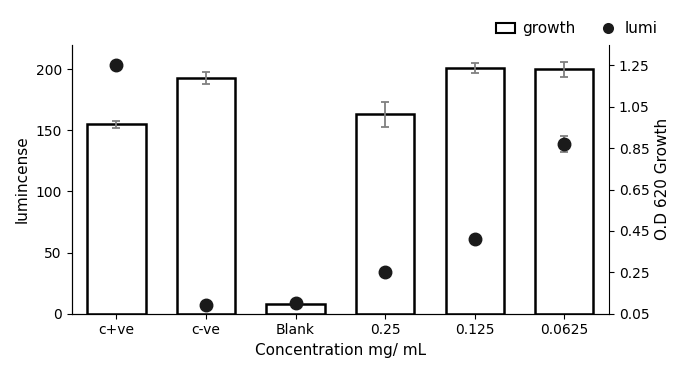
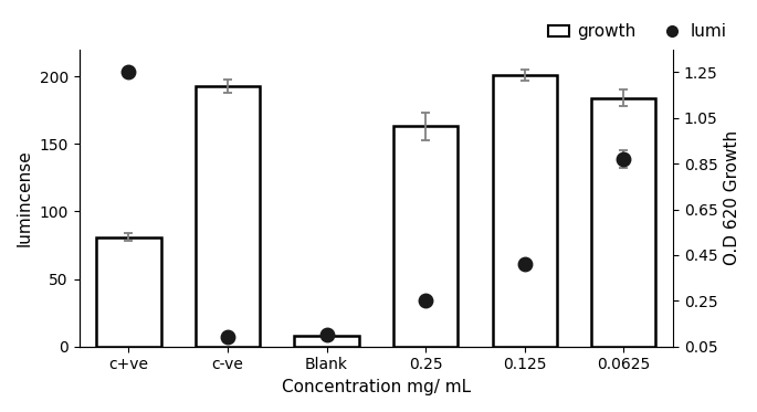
c+ve: 155 -> 81
0.0625: 200 -> 184
